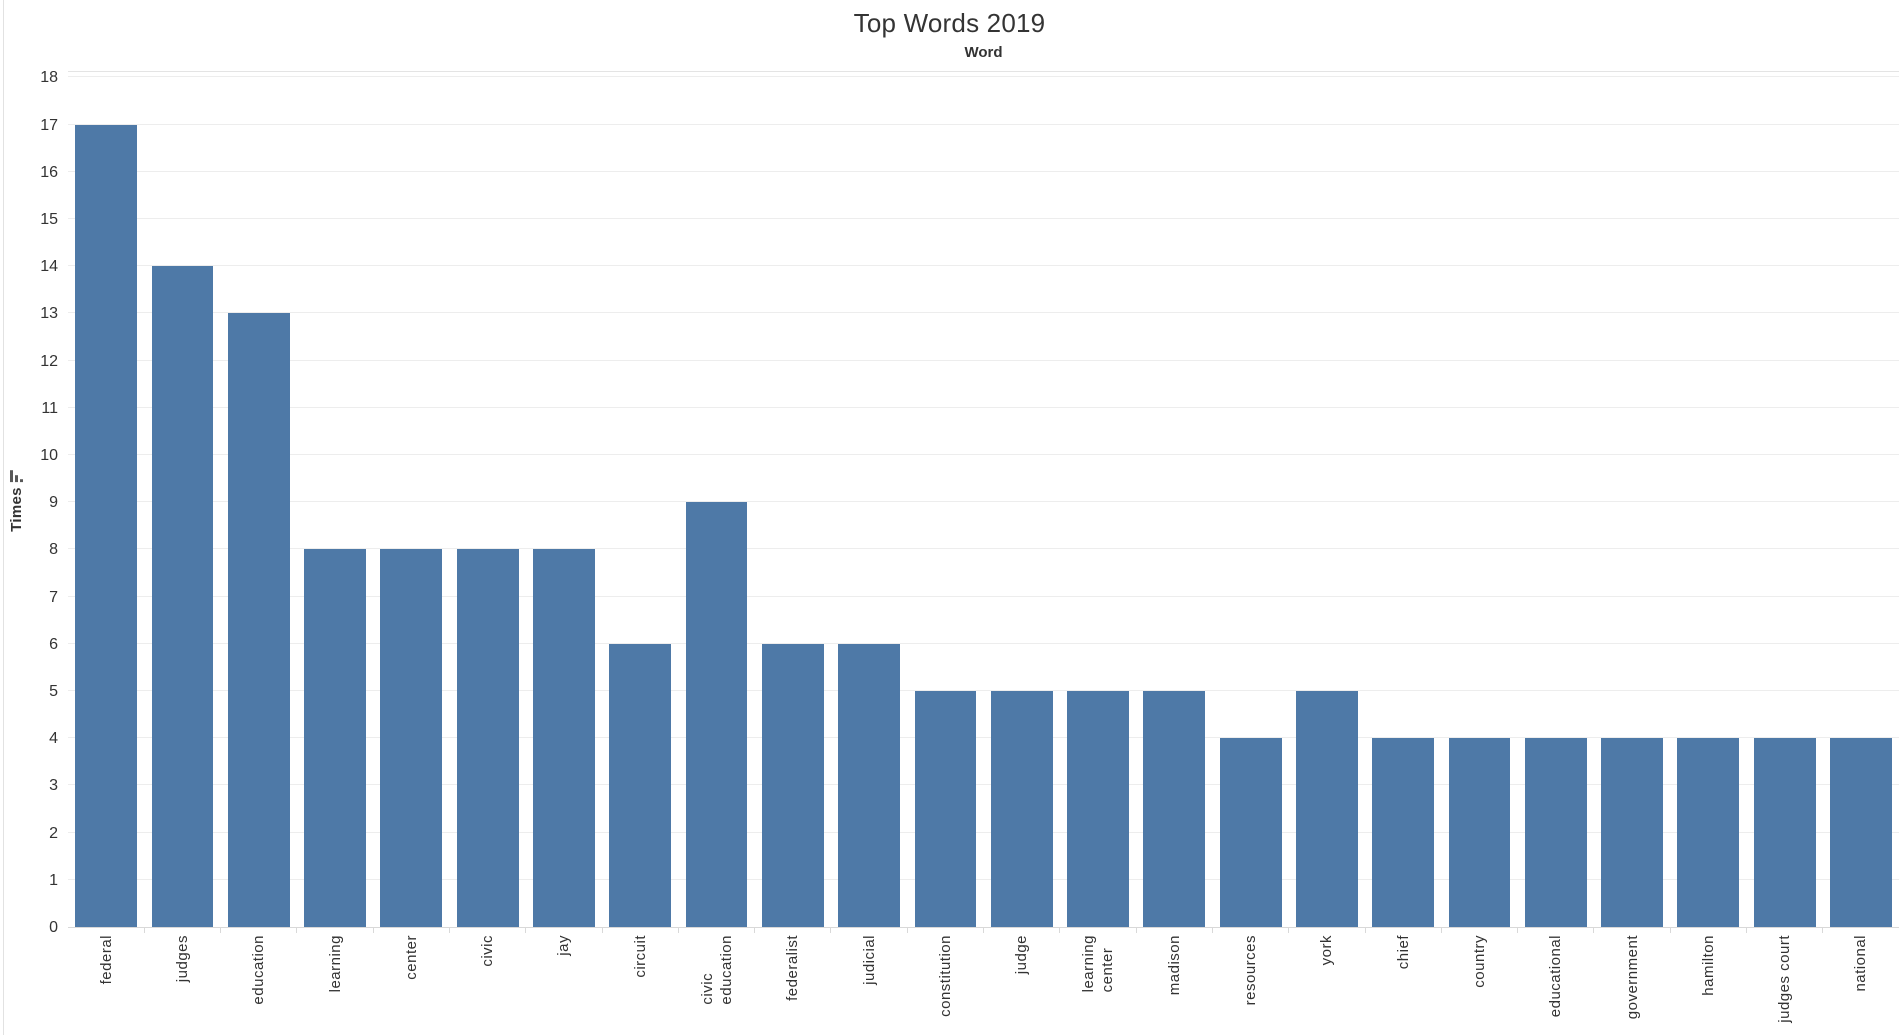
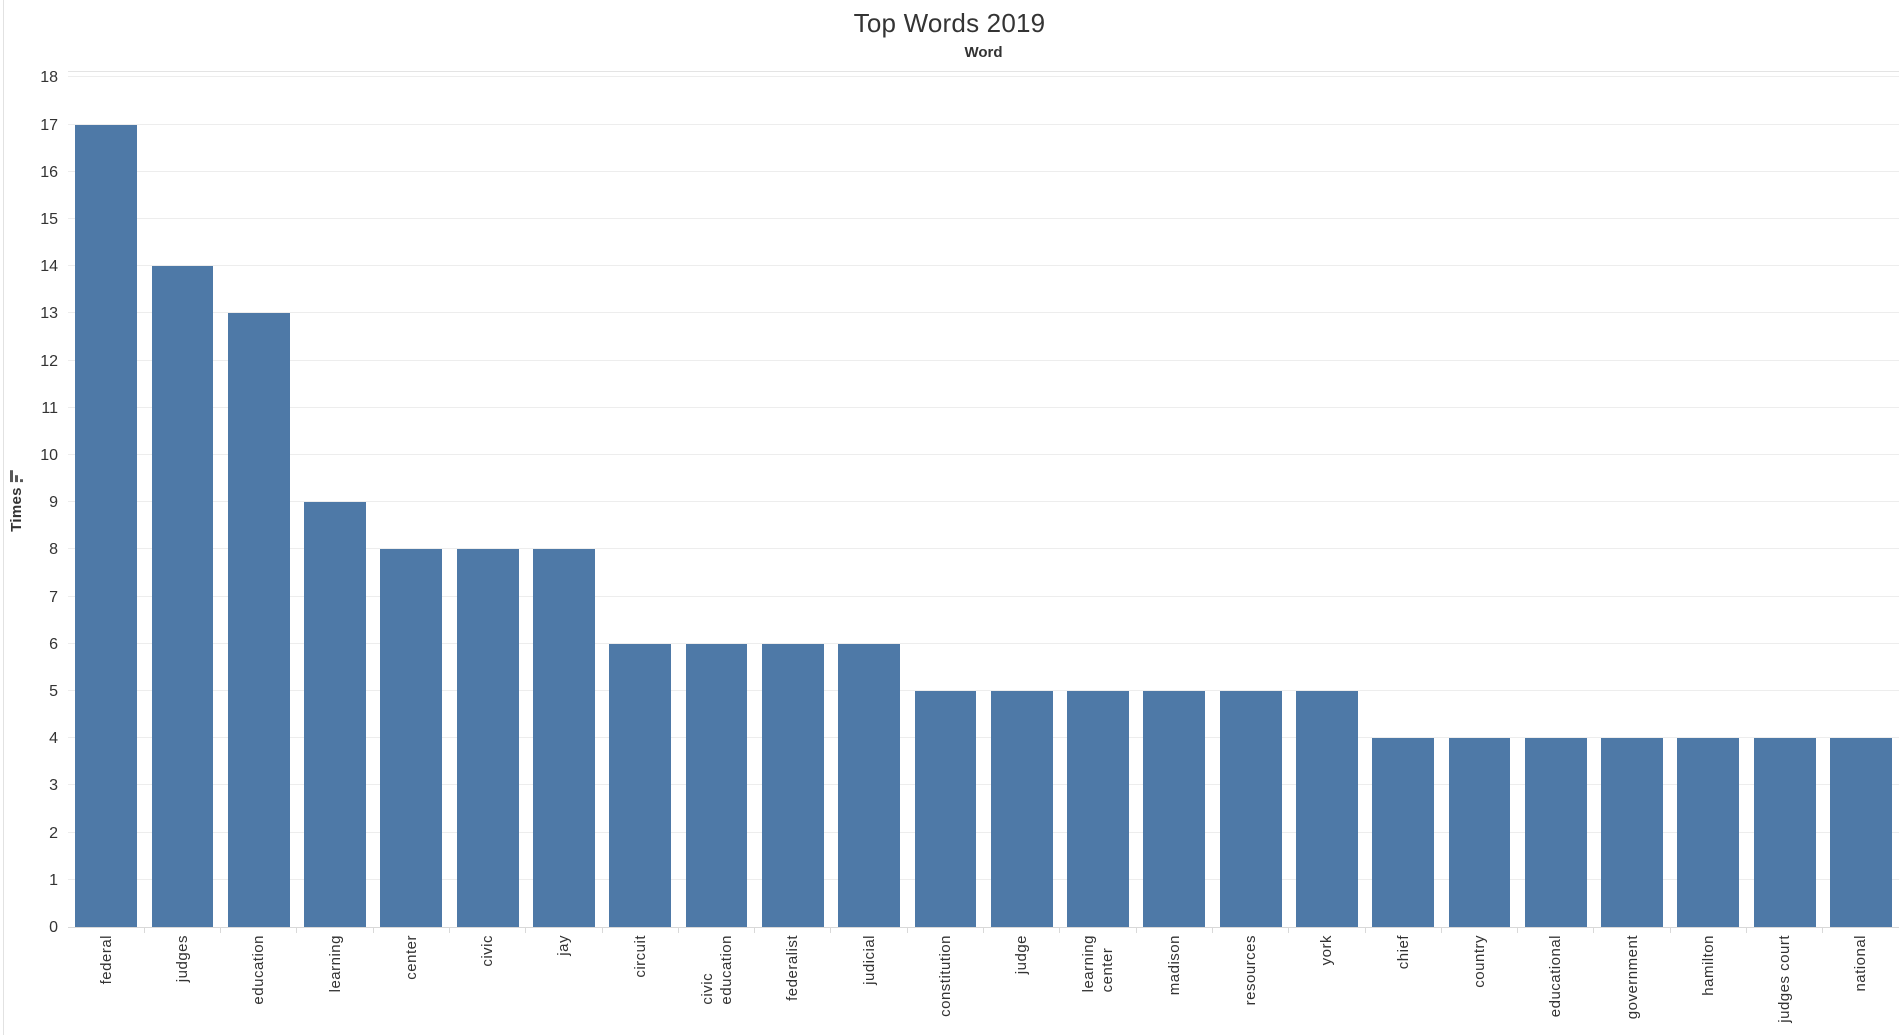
learning: 8 -> 9
civic education: 9 -> 6
resources: 4 -> 5
